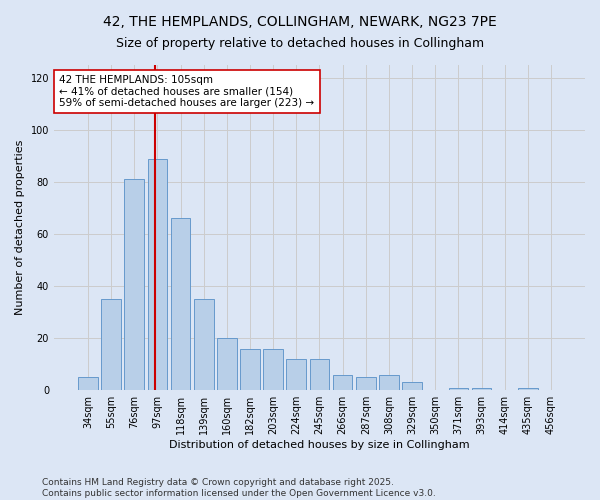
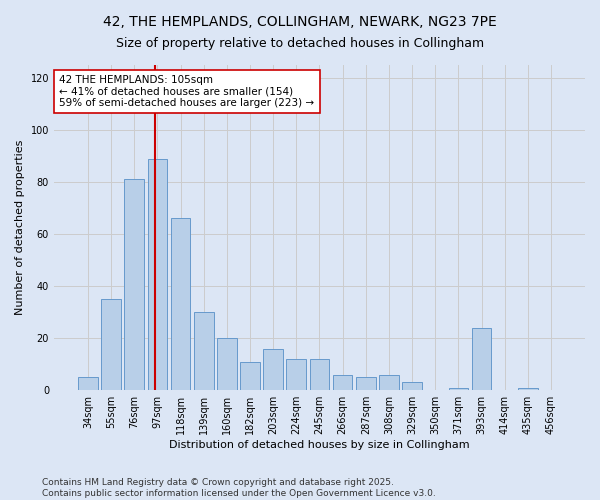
139sqm: 35 -> 30
182sqm: 16 -> 11
393sqm: 1 -> 24
